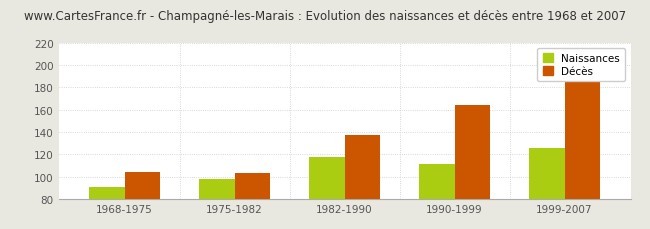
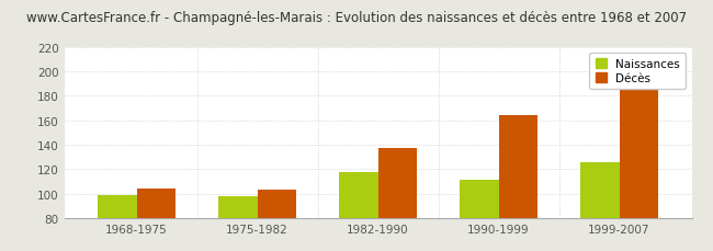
Naissances/1968-1975: 91 -> 99
